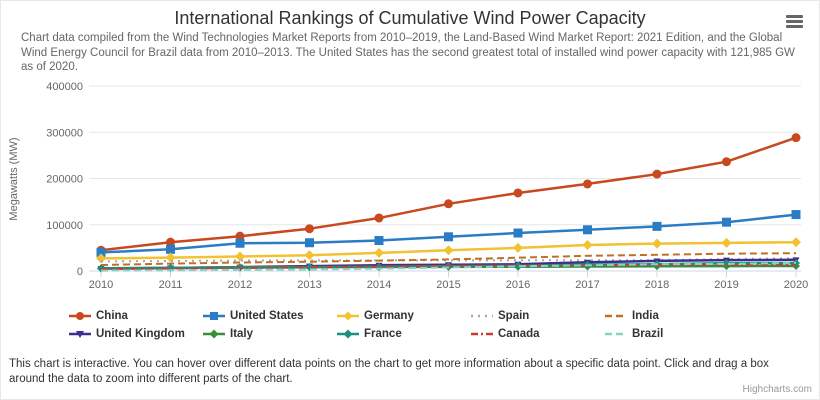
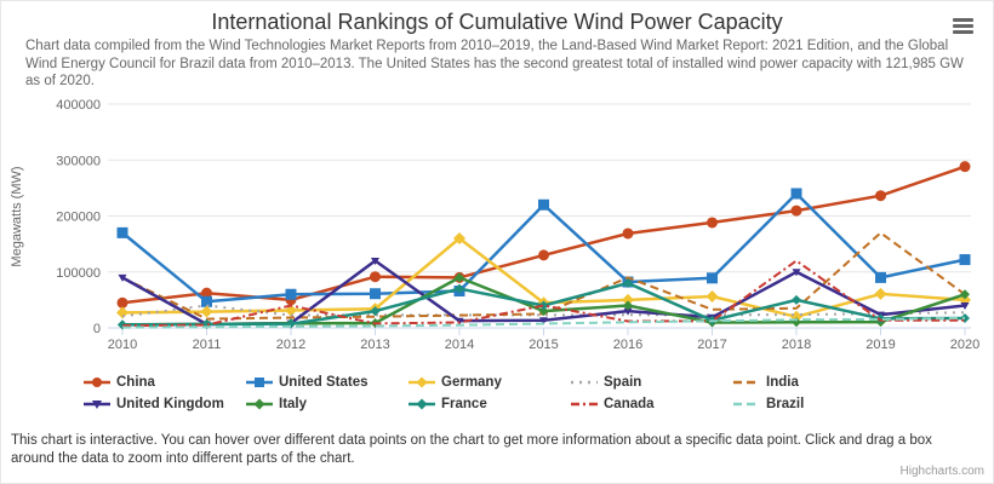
United States/2010: 40000 -> 170000
India/2010: 10000 -> 90000
United Kingdom/2010: 10000 -> 90000
Spain/2011: 20000 -> 40000
China/2012: 80000 -> 50000
Canada/2012: 10000 -> 40000
United Kingdom/2013: 10000 -> 120000
France/2013: 10000 -> 30000
China/2014: 110000 -> 90000
Germany/2014: 40000 -> 160000
Italy/2014: 10000 -> 90000
France/2014: 10000 -> 70000
China/2015: 150000 -> 130000
United States/2015: 70000 -> 220000
Italy/2015: 10000 -> 30000
France/2015: 10000 -> 40000
Canada/2015: 10000 -> 40000
India/2016: 30000 -> 90000
United Kingdom/2016: 10000 -> 30000
Italy/2016: 10000 -> 40000
France/2016: 10000 -> 80000
United States/2018: 100000 -> 240000
Germany/2018: 60000 -> 20000
United Kingdom/2018: 20000 -> 100000
France/2018: 10000 -> 50000
Canada/2018: 10000 -> 120000
United States/2019: 110000 -> 90000
India/2019: 40000 -> 170000
Germany/2020: 60000 -> 50000
India/2020: 40000 -> 60000
United Kingdom/2020: 20000 -> 40000
Italy/2020: 10000 -> 60000
